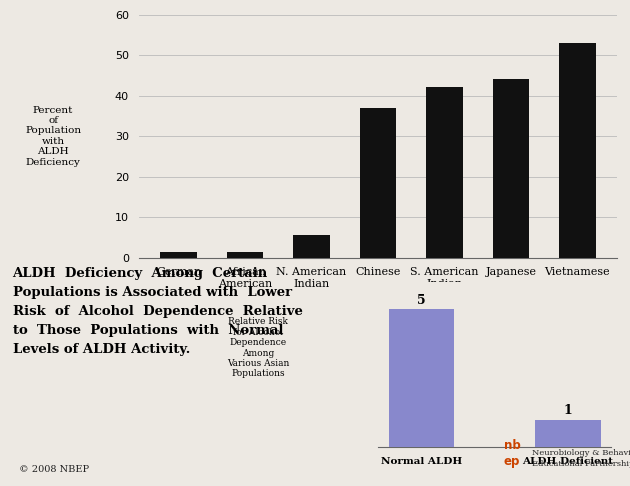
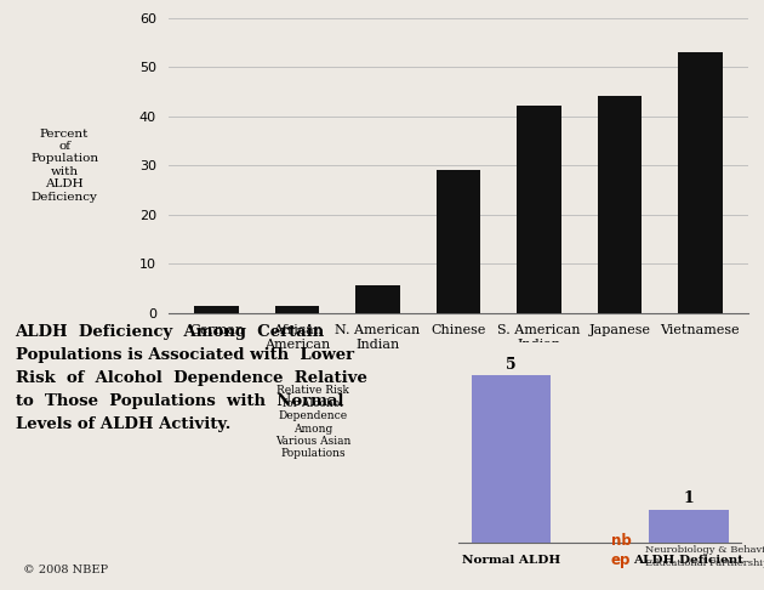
Chinese: 37.0 -> 29.0
